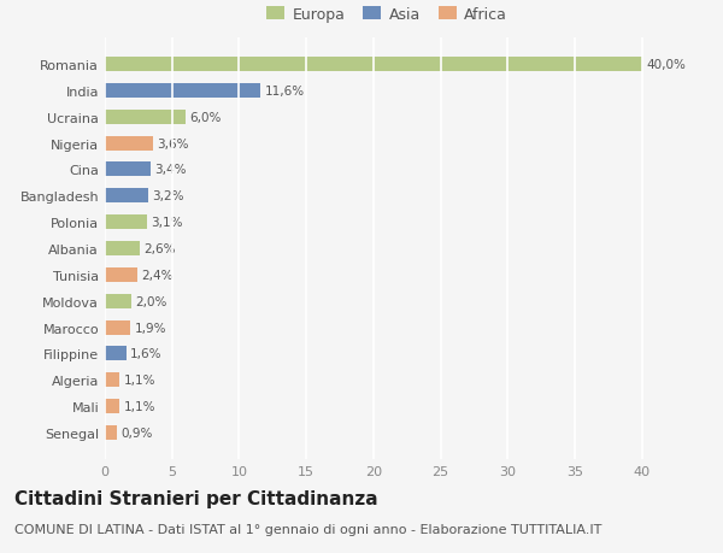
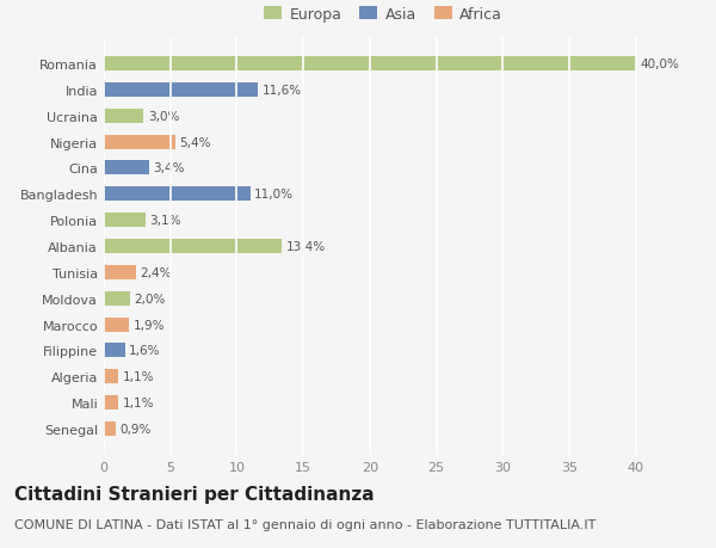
Ucraina: 6,0% -> 3,0%
Nigeria: 3,6% -> 5,4%
Bangladesh: 3,2% -> 11,0%
Albania: 2,6% -> 13,4%
